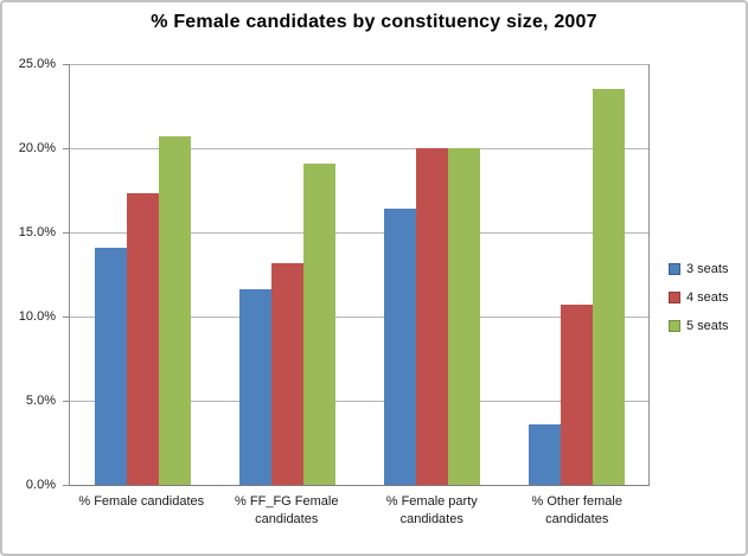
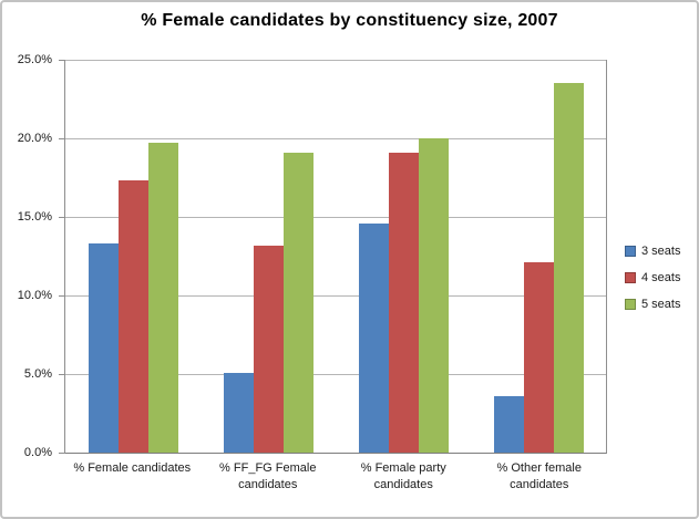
3 seats/% Female candidates: 14.1% -> 13.3%
5 seats/% Female candidates: 20.7% -> 19.7%
3 seats/% FF_FG Female candidates: 11.6% -> 5.1%
3 seats/% Female party candidates: 16.4% -> 14.6%
4 seats/% Female party candidates: 20.0% -> 19.1%
4 seats/% Other female candidates: 10.7% -> 12.1%
